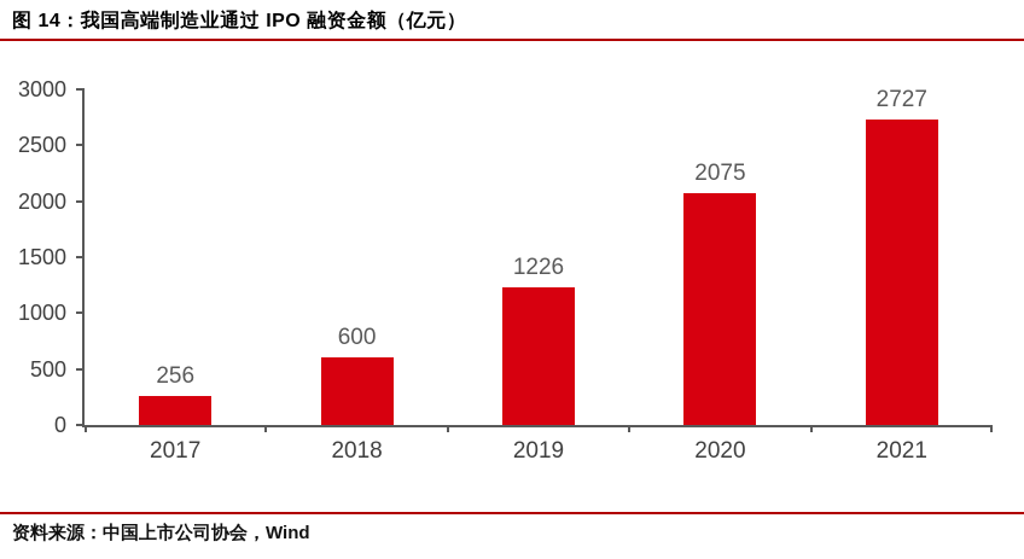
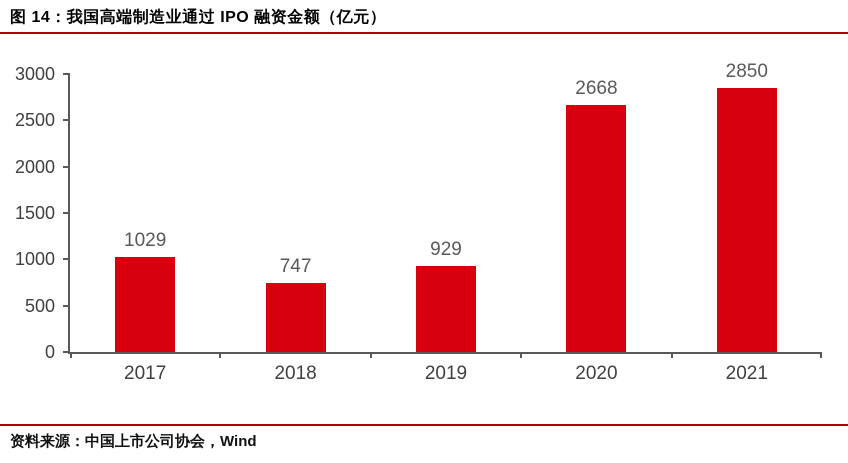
2017: 256 -> 1029
2018: 600 -> 747
2019: 1226 -> 929
2020: 2075 -> 2668
2021: 2727 -> 2850
